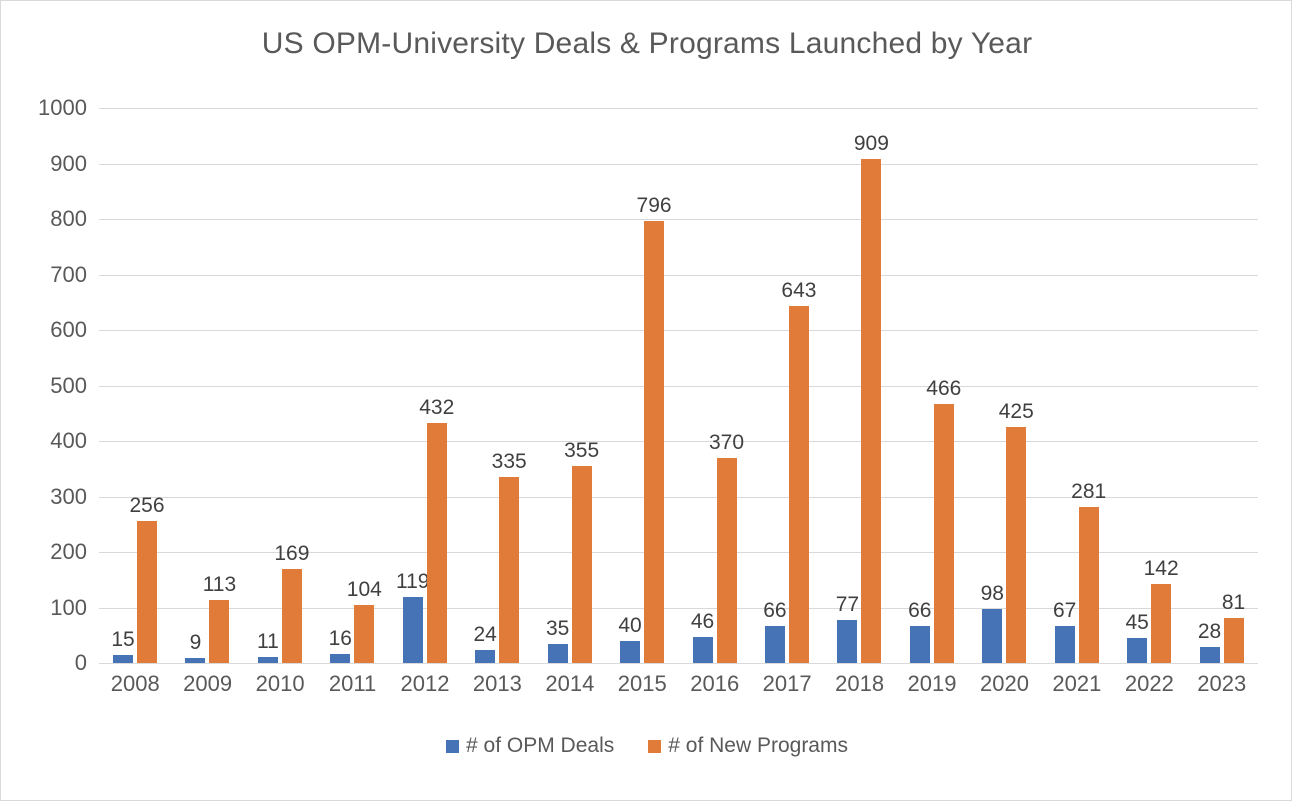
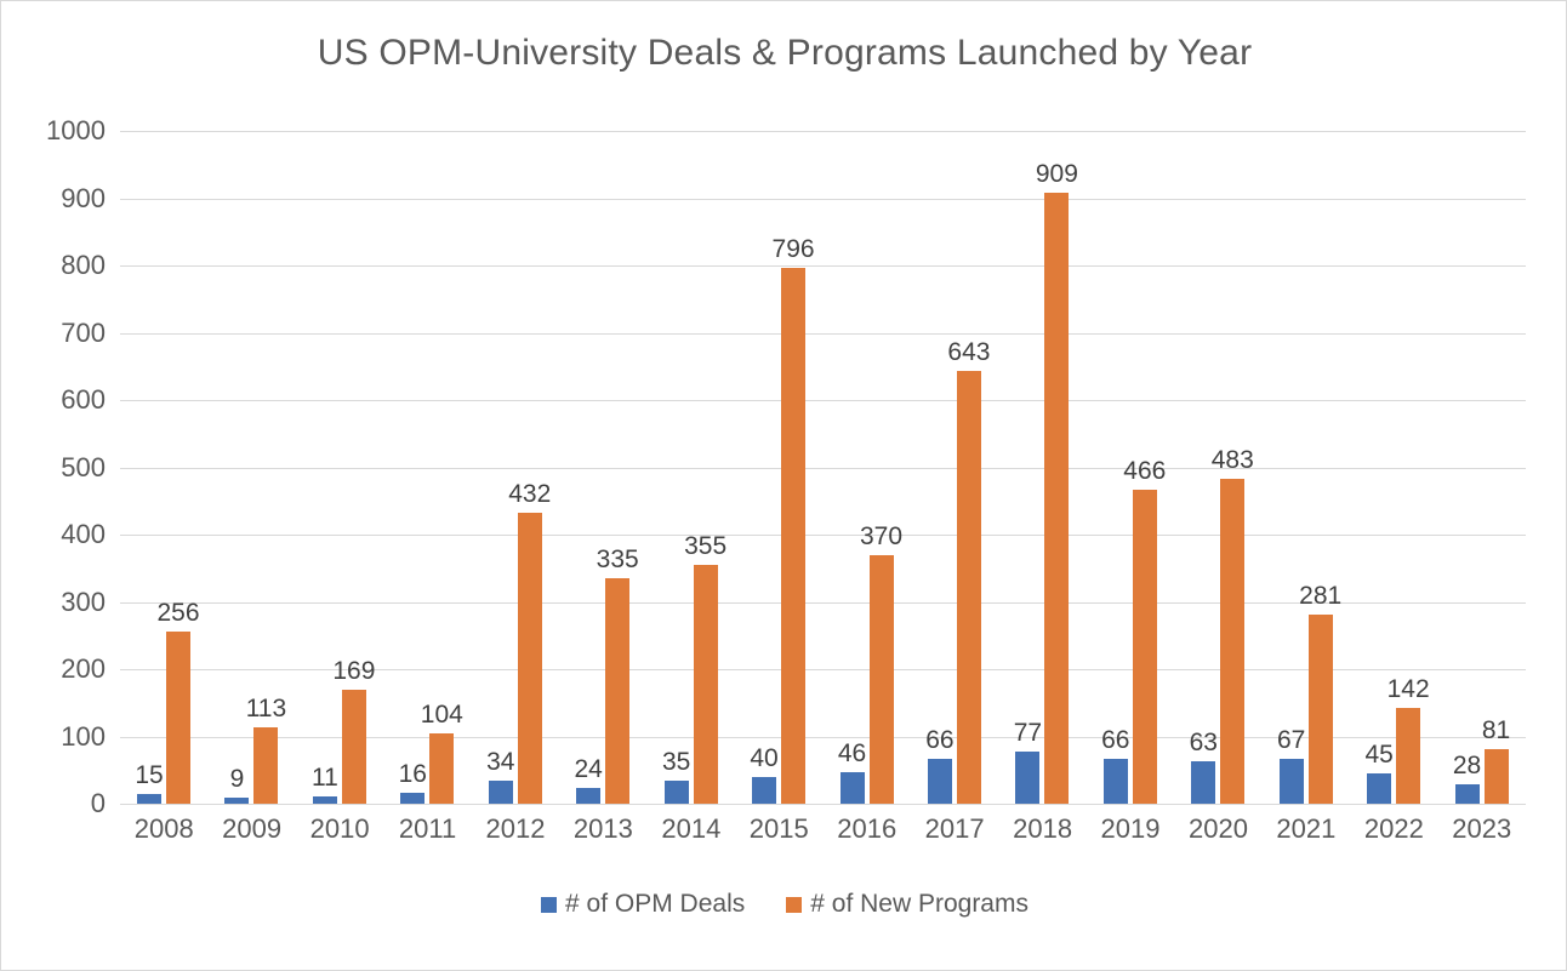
# of OPM Deals/2012: 119 -> 34
# of OPM Deals/2020: 98 -> 63
# of New Programs/2020: 425 -> 483
